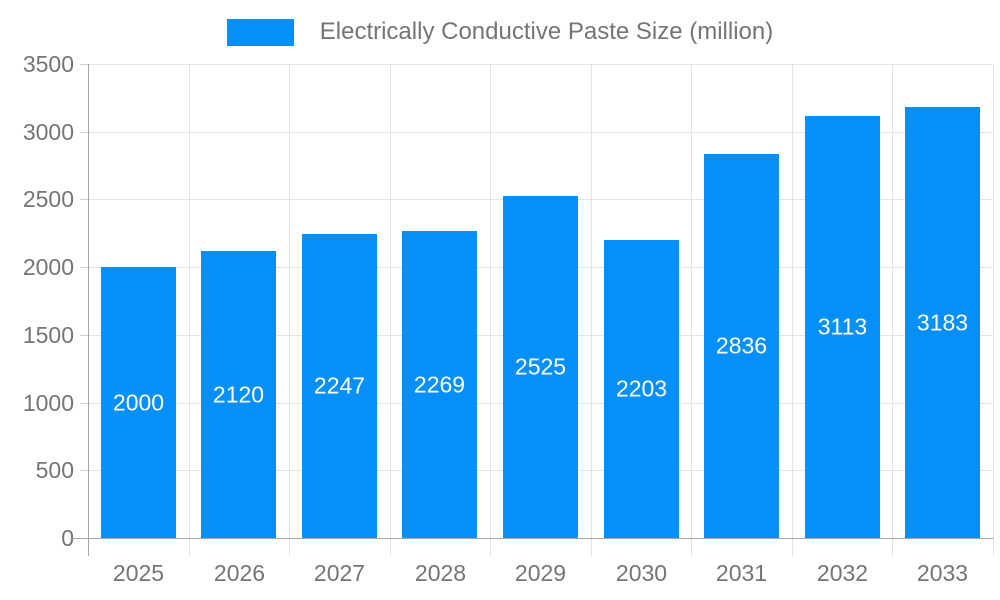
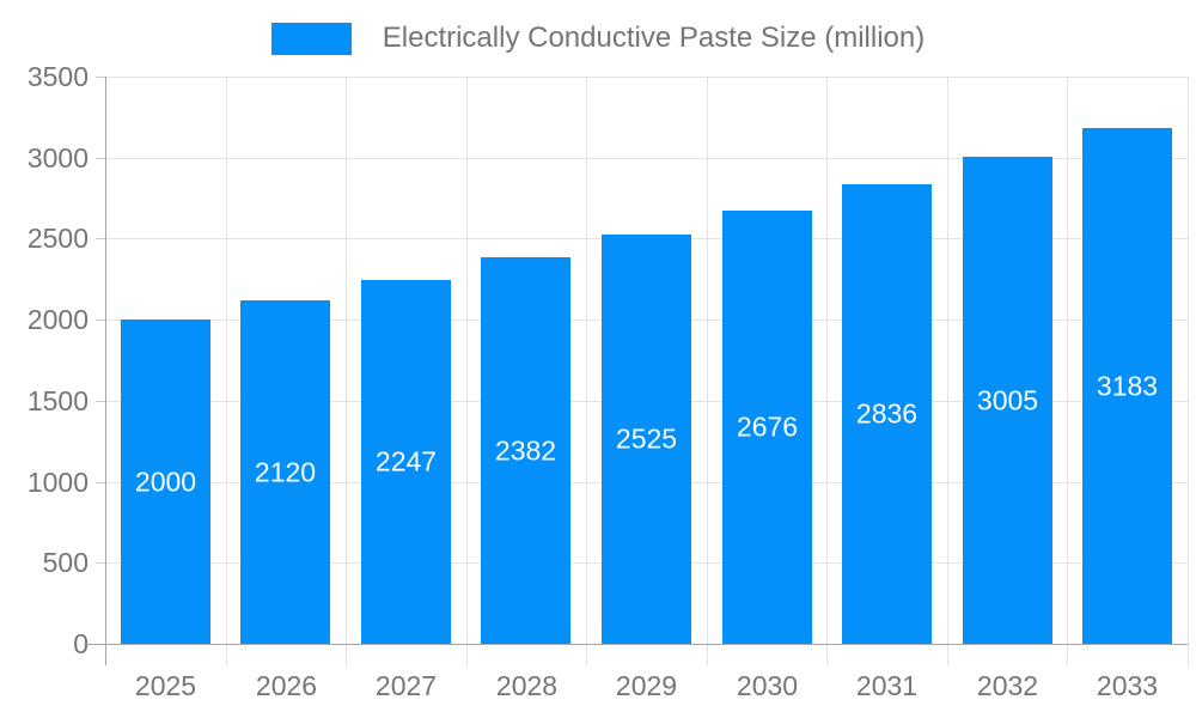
2028: 2269 -> 2382
2030: 2203 -> 2676
2032: 3113 -> 3005
